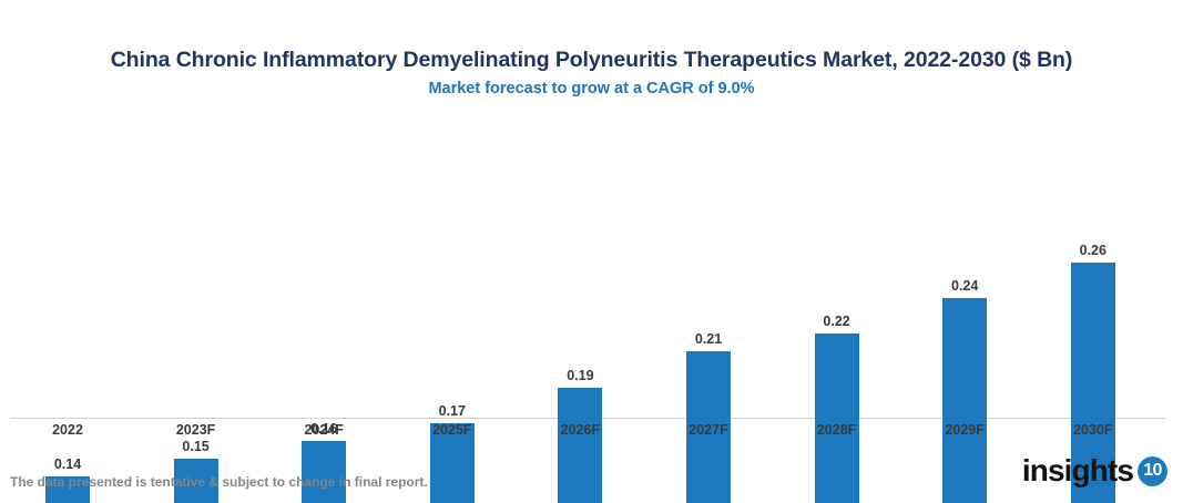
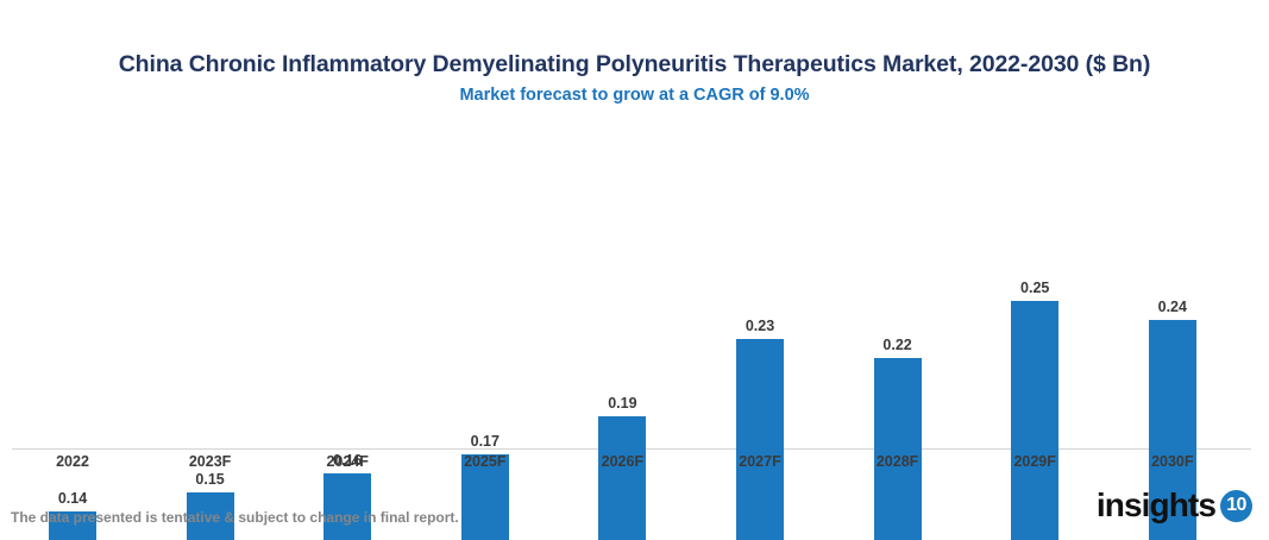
2027F: 0.21 -> 0.23
2029F: 0.24 -> 0.25
2030F: 0.26 -> 0.24
